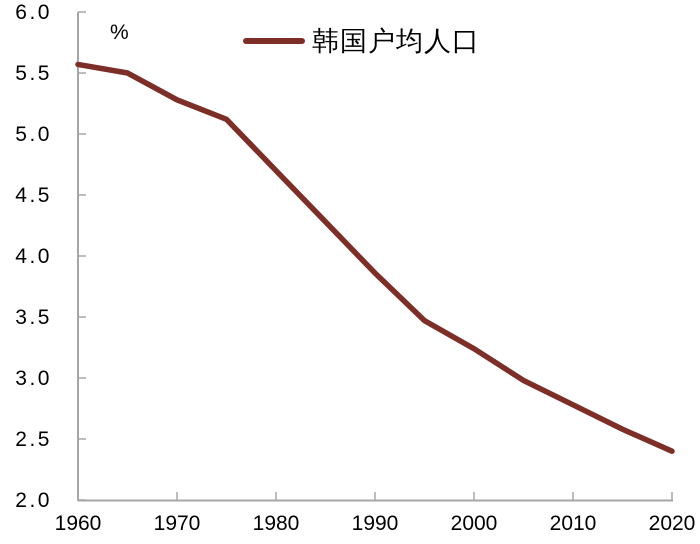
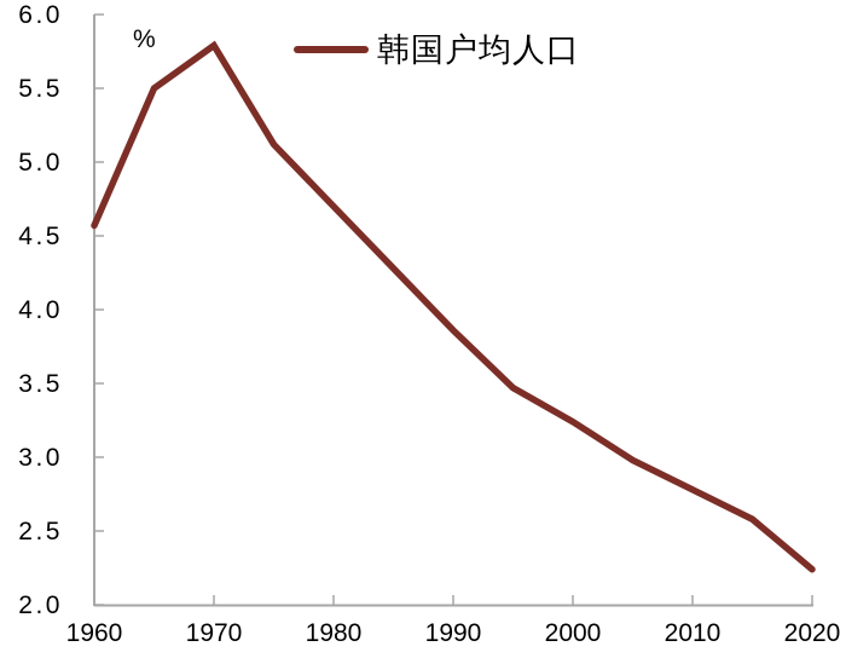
1960: 5.57 -> 4.57
1970: 5.28 -> 5.79
2020: 2.40 -> 2.24
